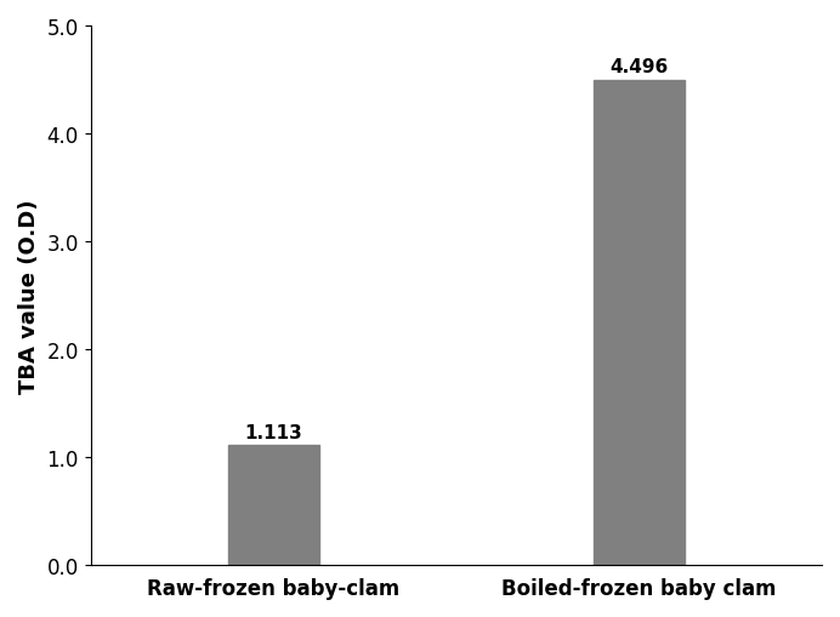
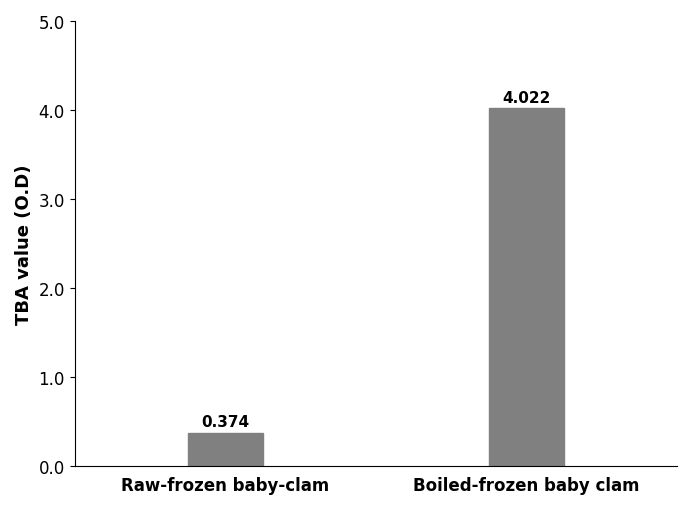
Raw-frozen baby-clam: 1.113 -> 0.374
Boiled-frozen baby clam: 4.496 -> 4.022
